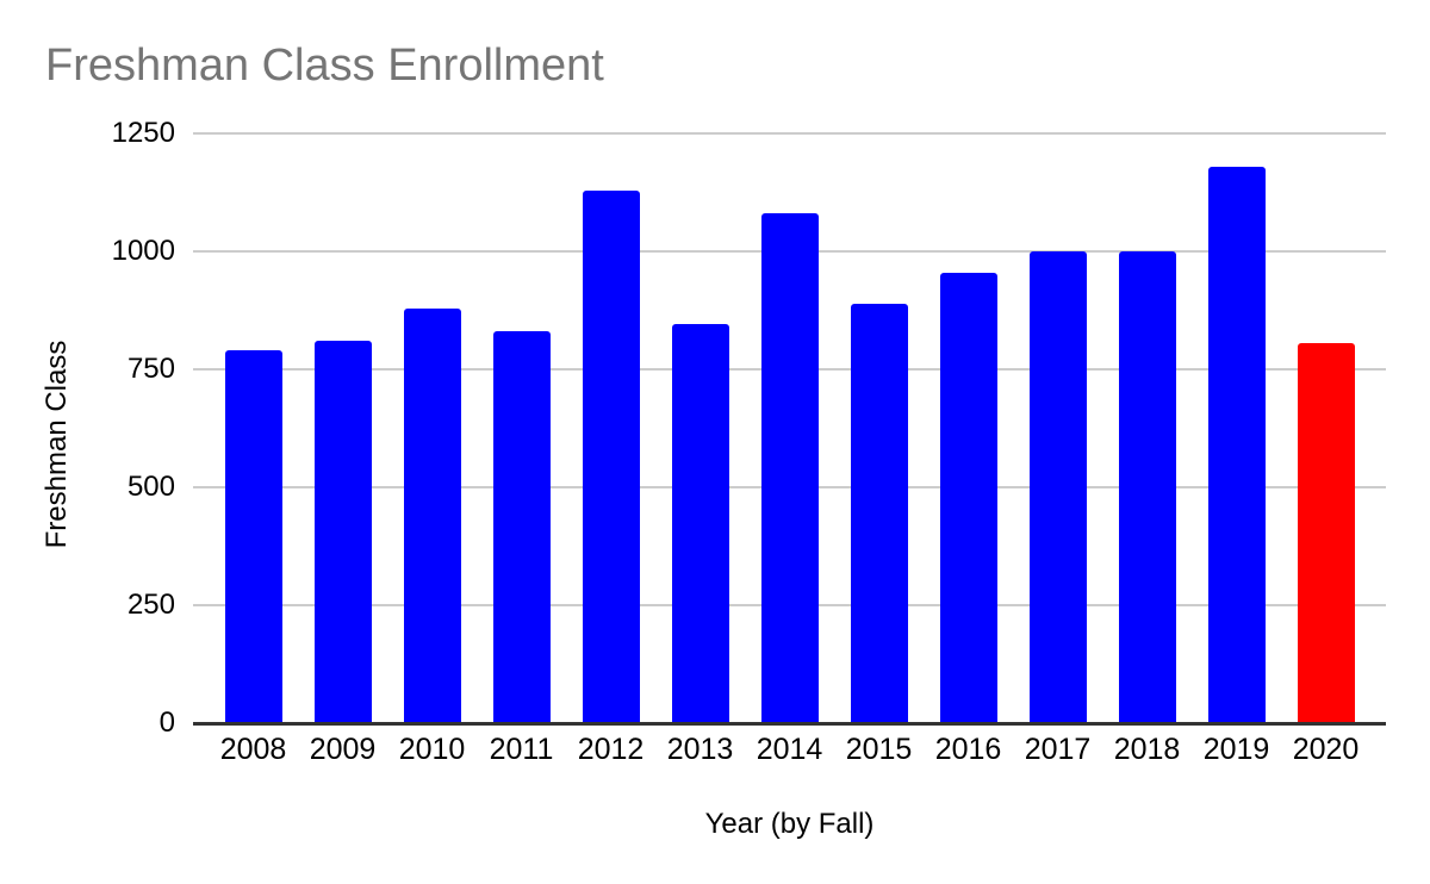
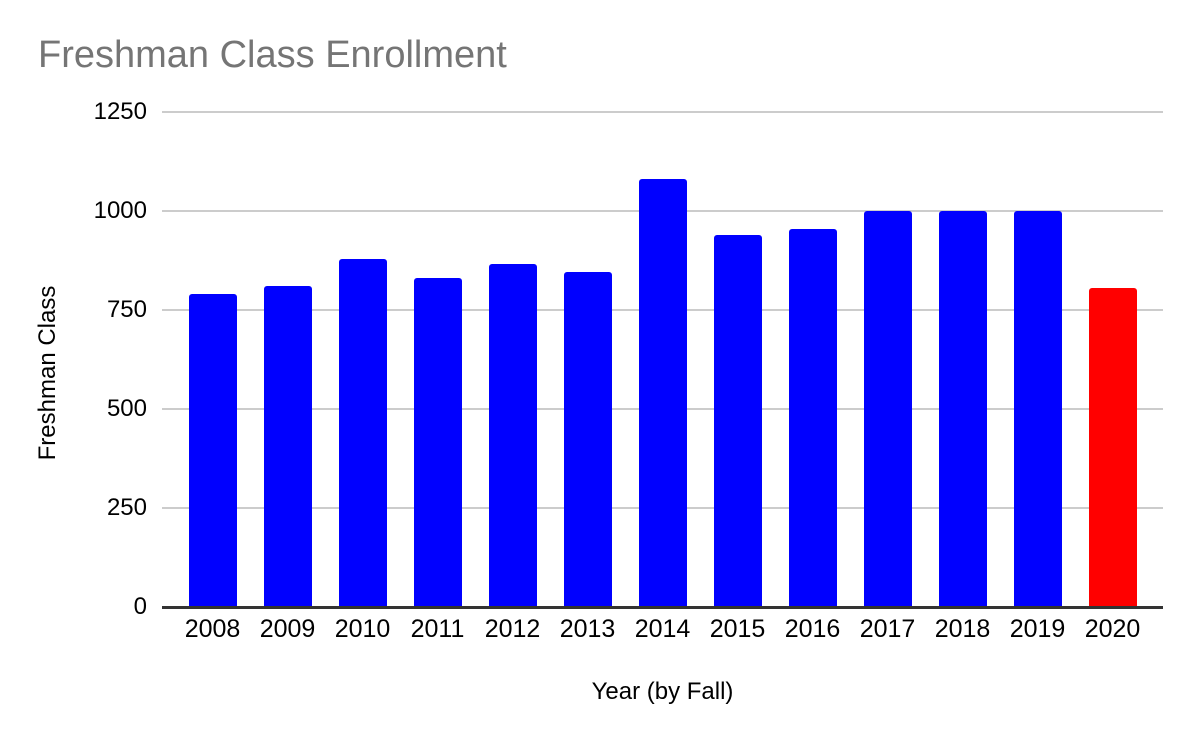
2012: 1130 -> 860
2015: 890 -> 940
2019: 1180 -> 1000
